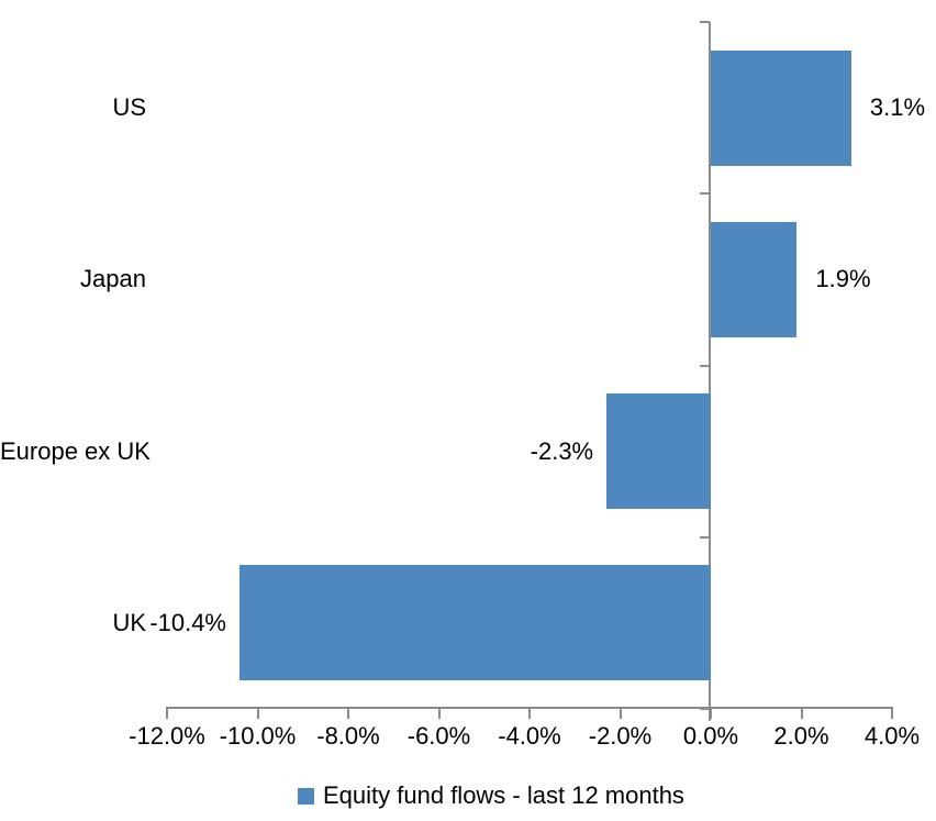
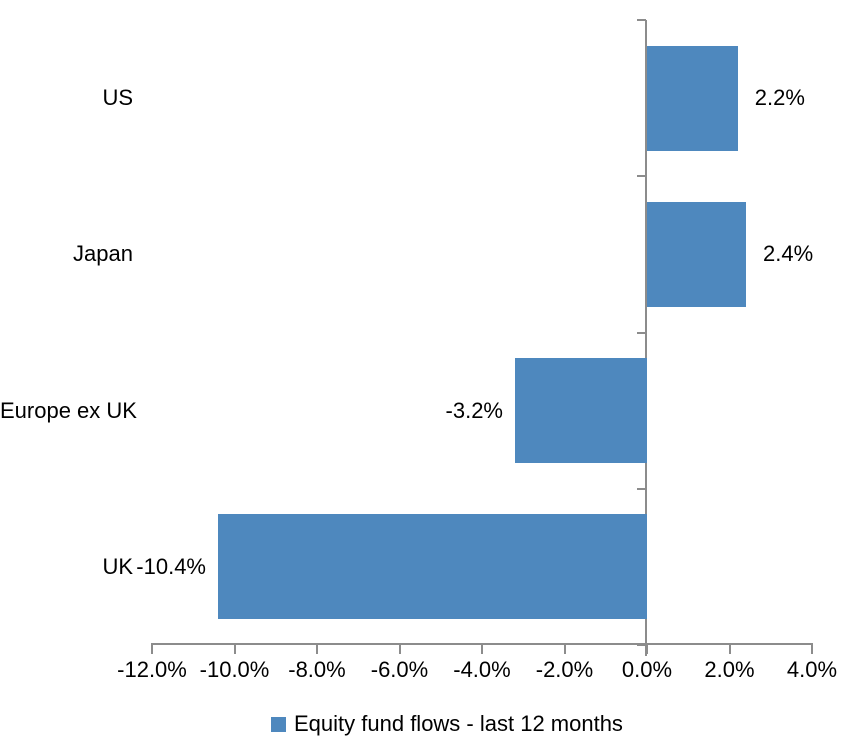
US: 3.1% -> 2.2%
Japan: 1.9% -> 2.4%
Europe ex UK: -2.3% -> -3.2%
